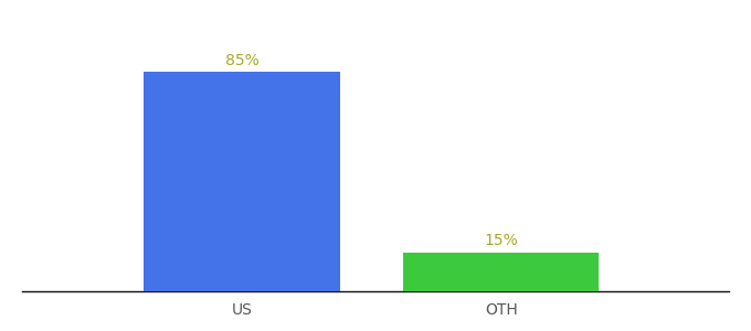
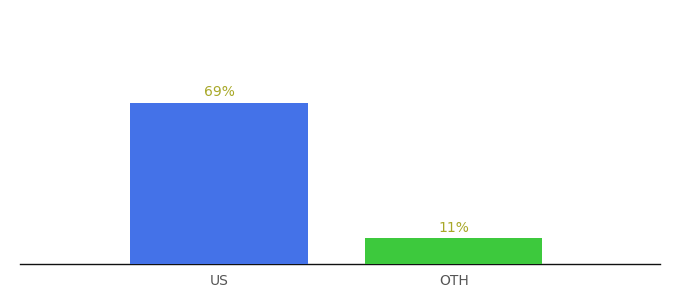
US: 85% -> 69%
OTH: 15% -> 11%
